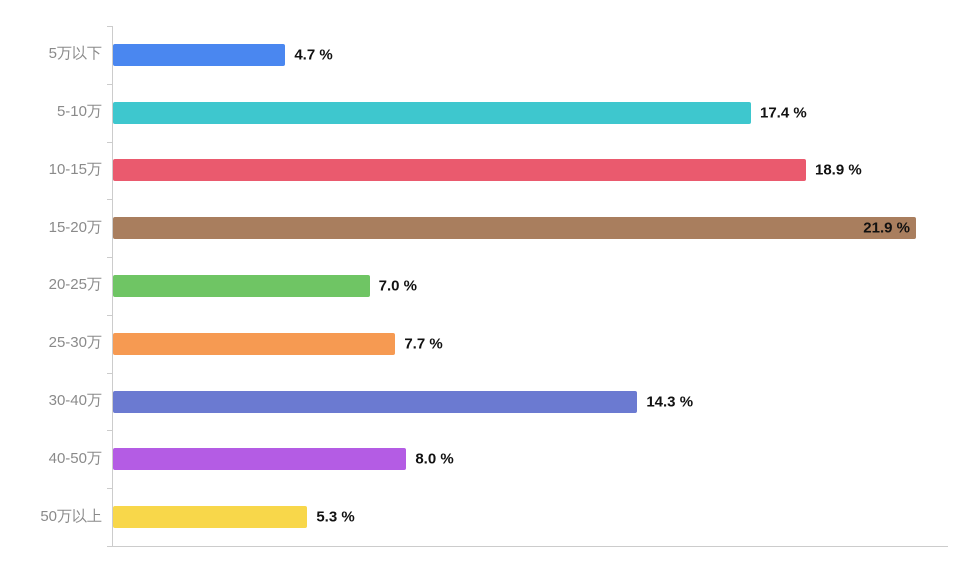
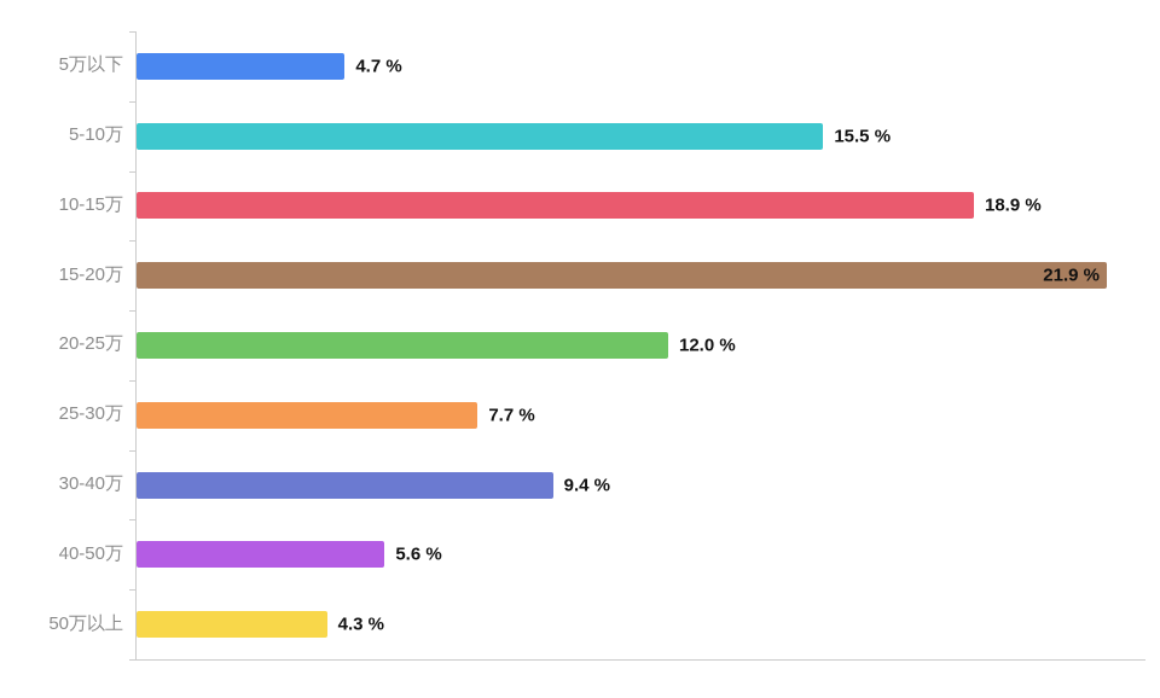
5-10万: 17.4 -> 15.5
20-25万: 7.0 -> 12.0
30-40万: 14.3 -> 9.4
40-50万: 8.0 -> 5.6
50万以上: 5.3 -> 4.3
